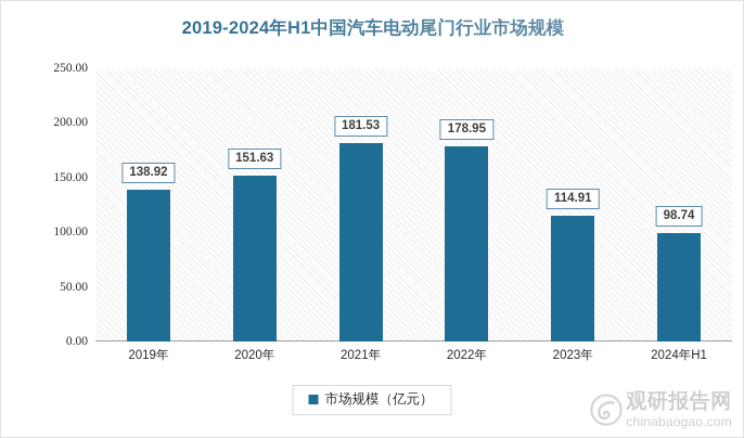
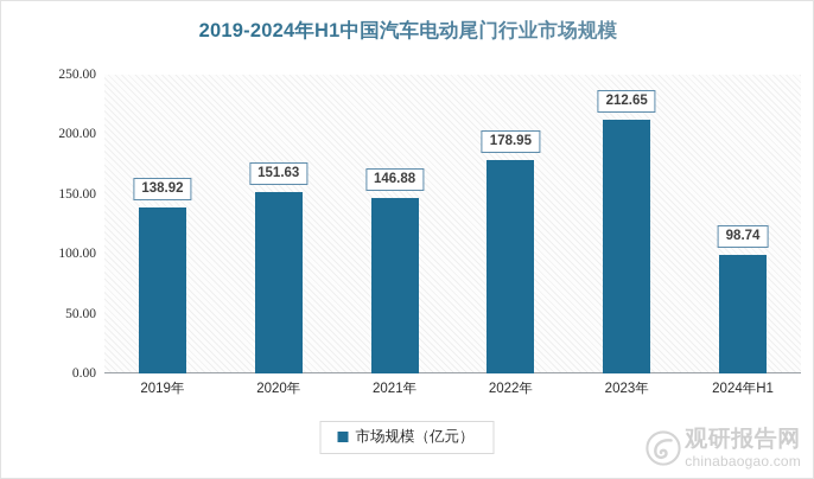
2021年: 181.53 -> 146.88
2023年: 114.91 -> 212.65
